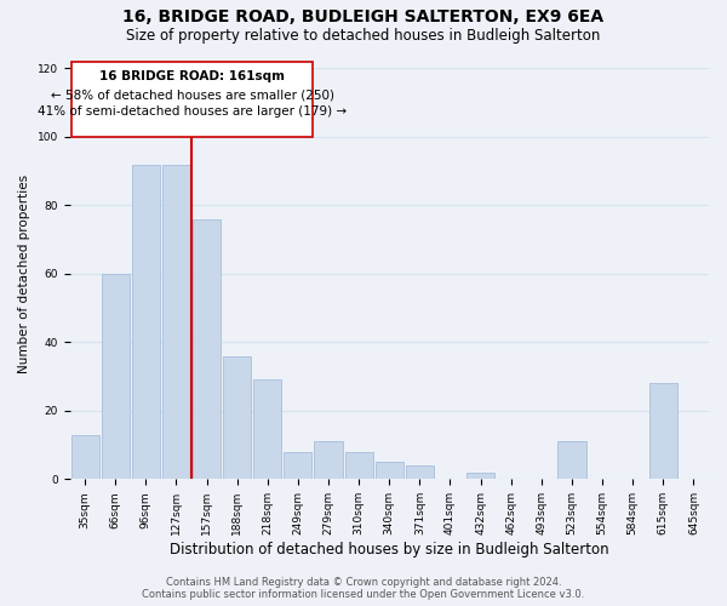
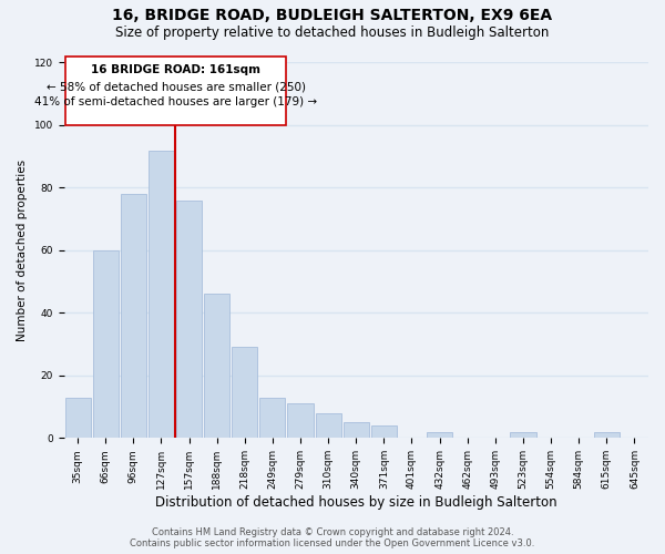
96sqm: 92 -> 78
188sqm: 36 -> 46
249sqm: 8 -> 13
523sqm: 11 -> 2
615sqm: 28 -> 2
